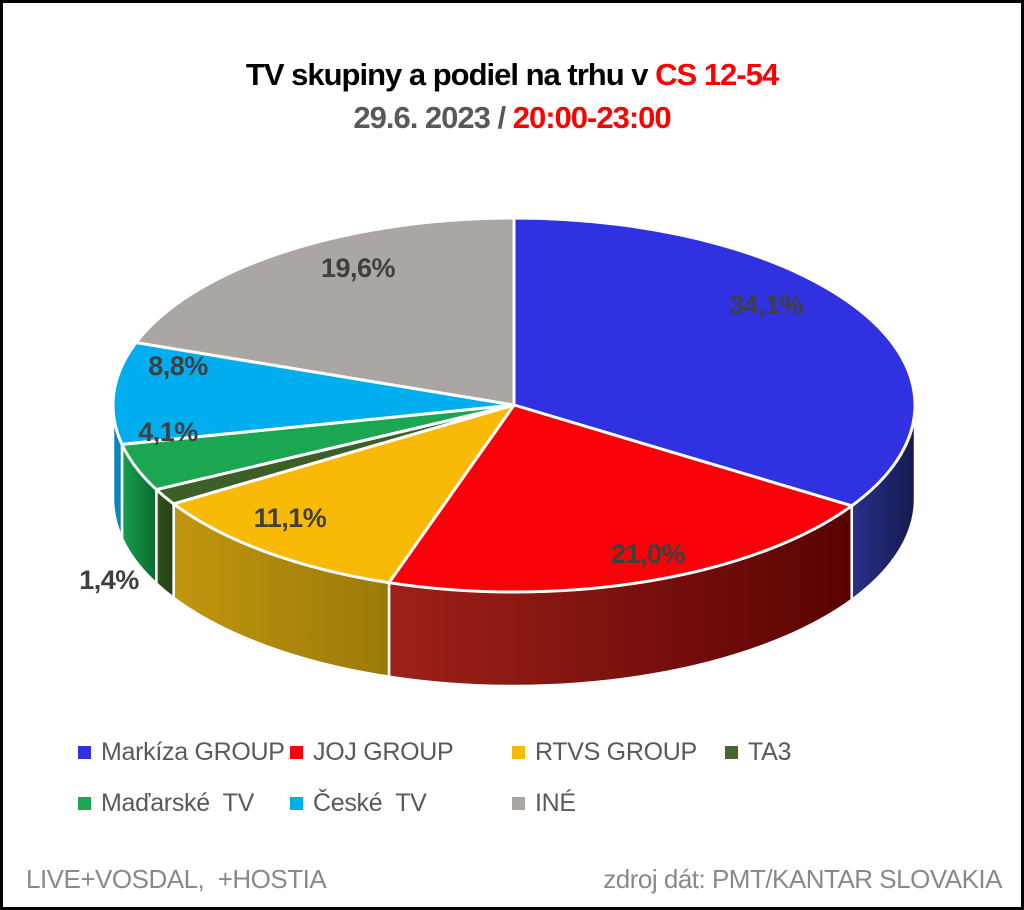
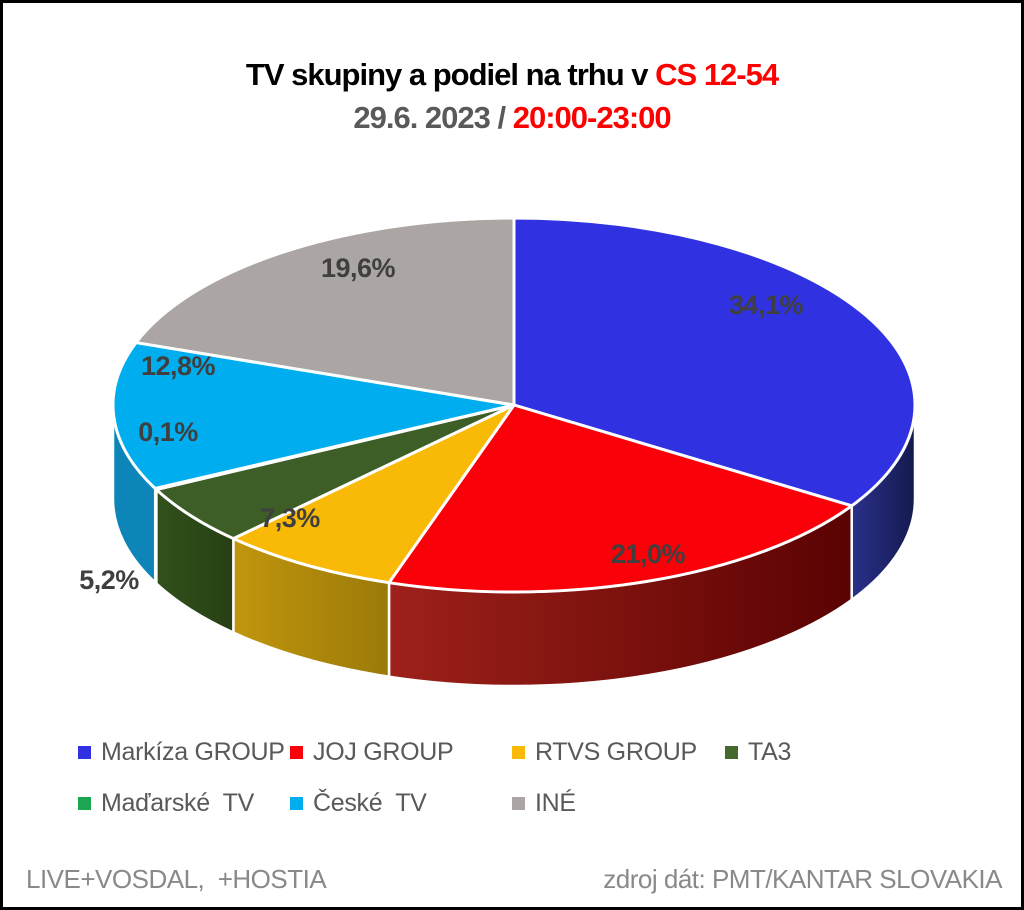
RTVS GROUP: 11,1% -> 7,3%
TA3: 1,4% -> 5,2%
Maďarské TV: 4,1% -> 0,1%
České TV: 8,8% -> 12,8%
